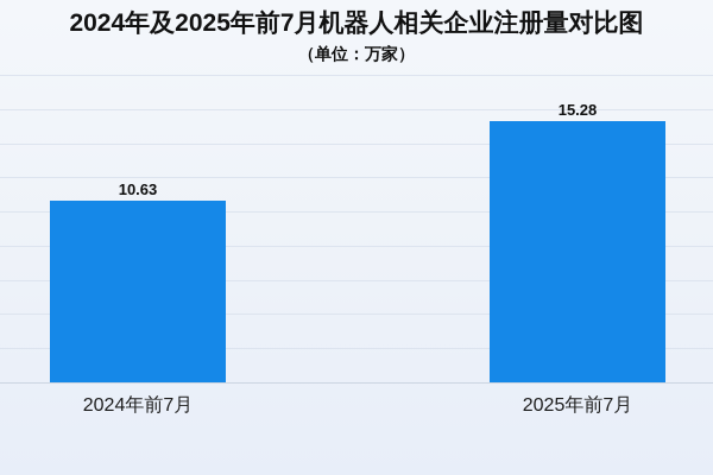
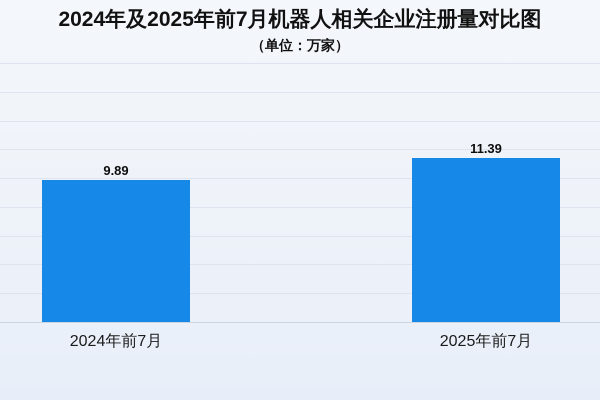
2024年前7月: 10.63 -> 9.89
2025年前7月: 15.28 -> 11.39
